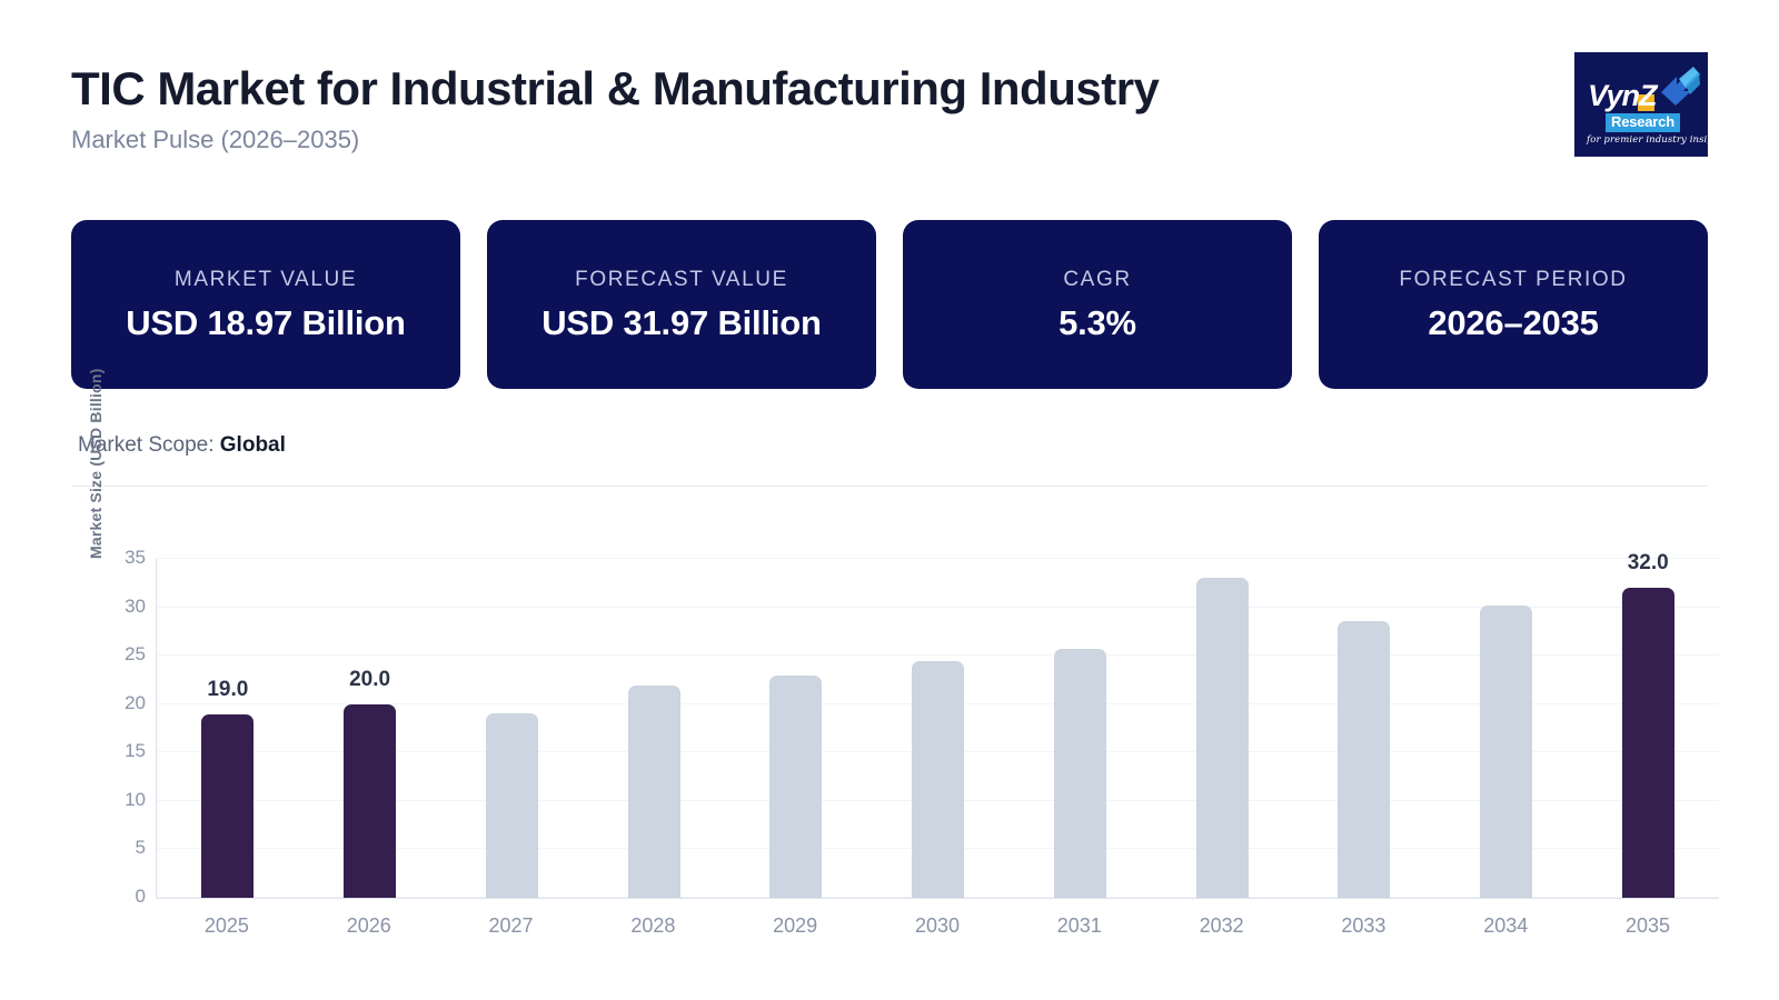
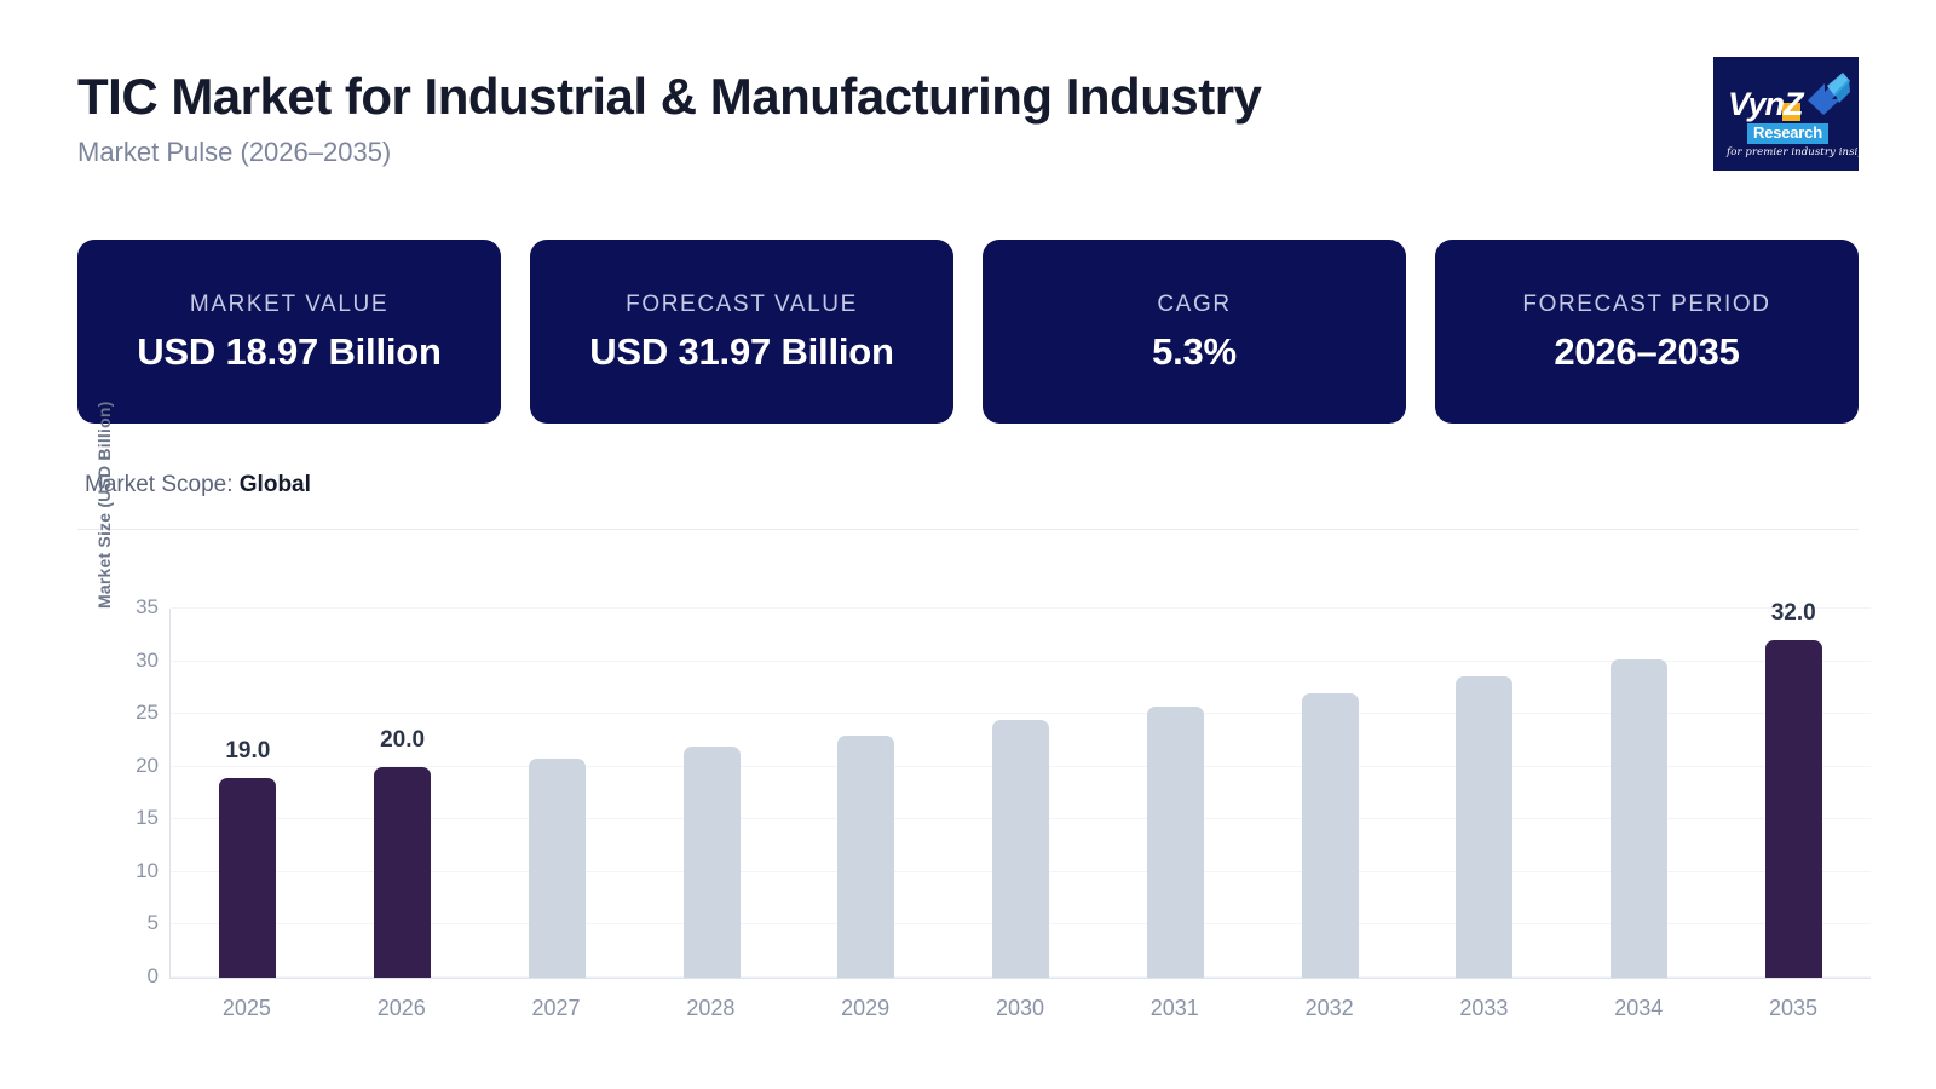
2027: 19 -> 21
2032: 33 -> 27
